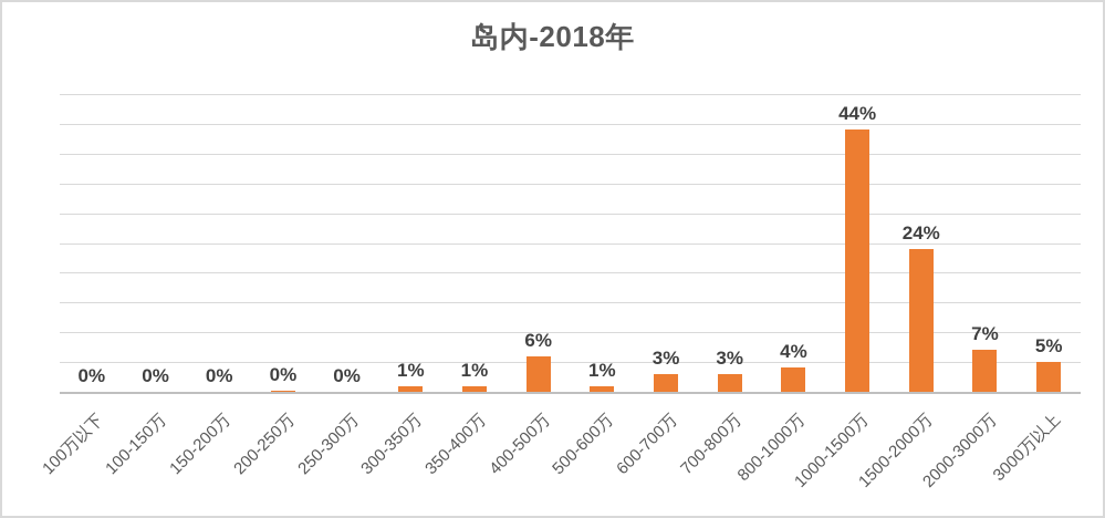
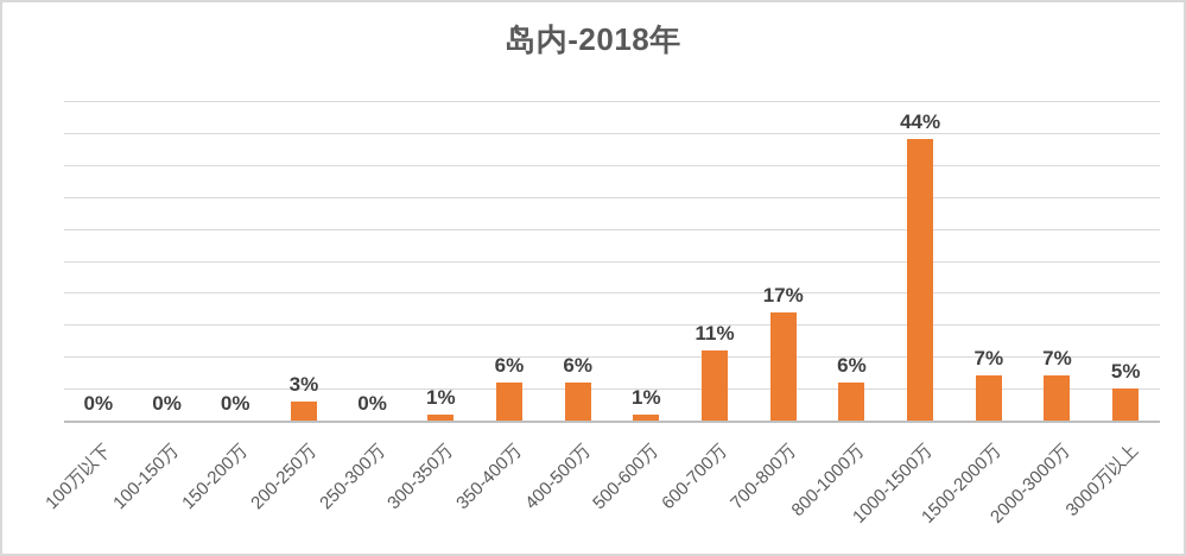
200-250万: 0% -> 3%
350-400万: 1% -> 6%
600-700万: 3% -> 11%
700-800万: 3% -> 17%
800-1000万: 4% -> 6%
1500-2000万: 24% -> 7%
